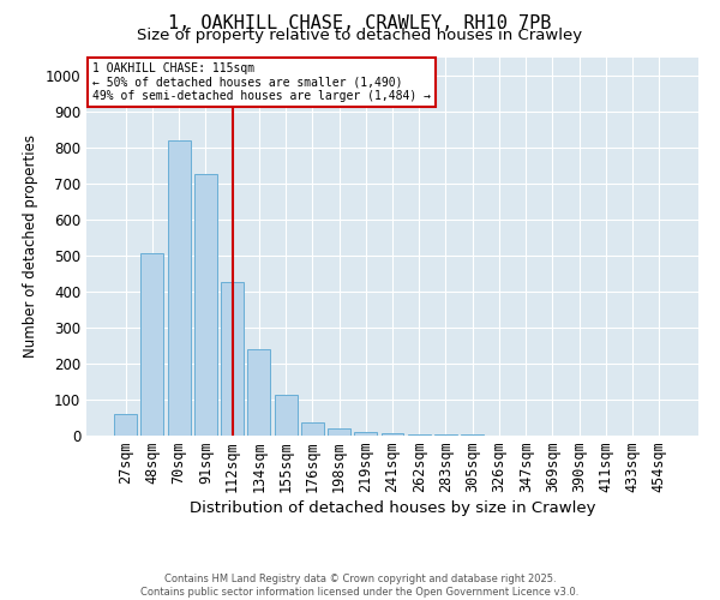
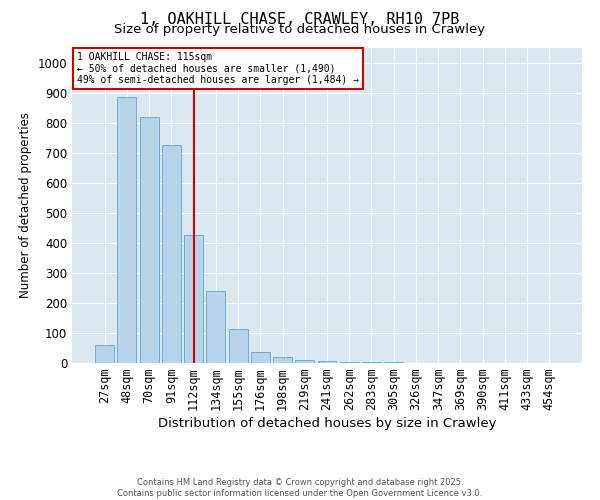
48sqm: 505 -> 885
